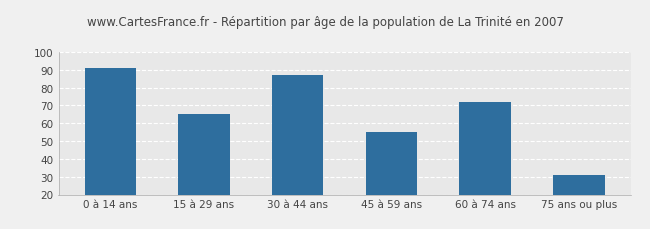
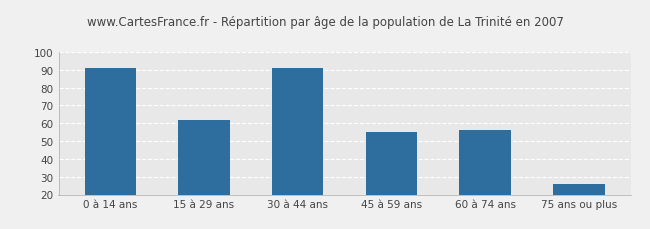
15 à 29 ans: 65 -> 62
30 à 44 ans: 87 -> 91
60 à 74 ans: 72 -> 56
75 ans ou plus: 31 -> 26
